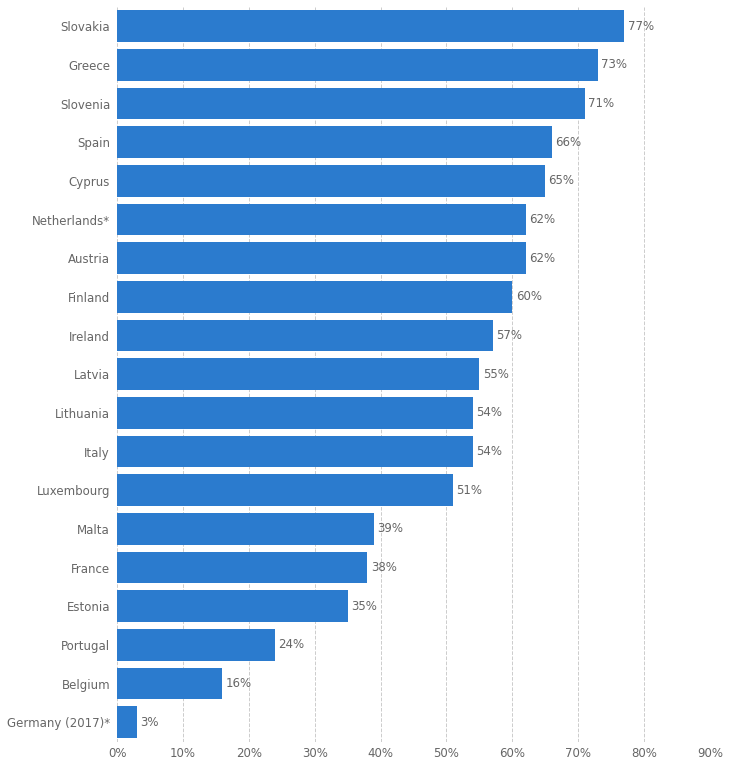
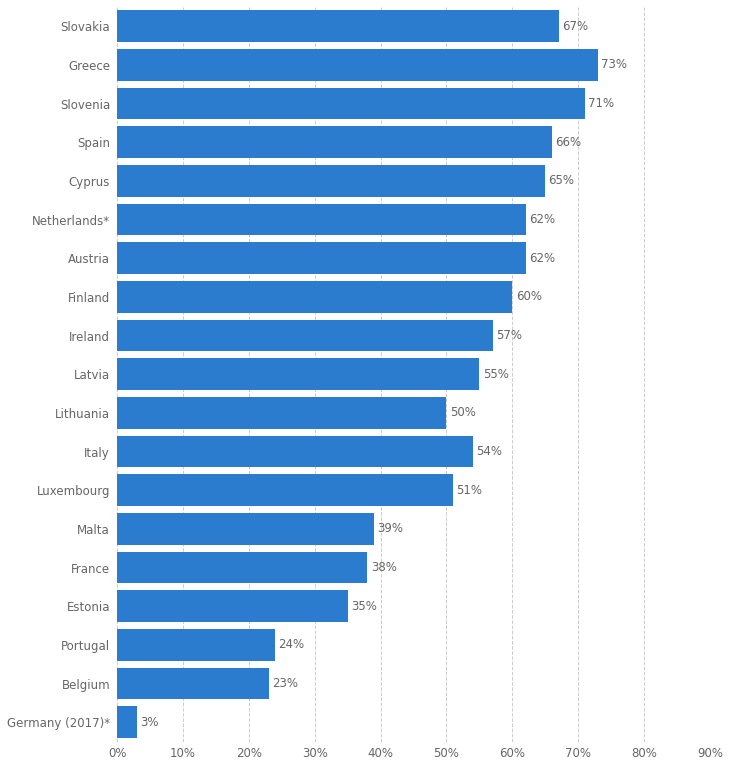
Slovakia: 77% -> 67%
Lithuania: 54% -> 50%
Belgium: 16% -> 23%
